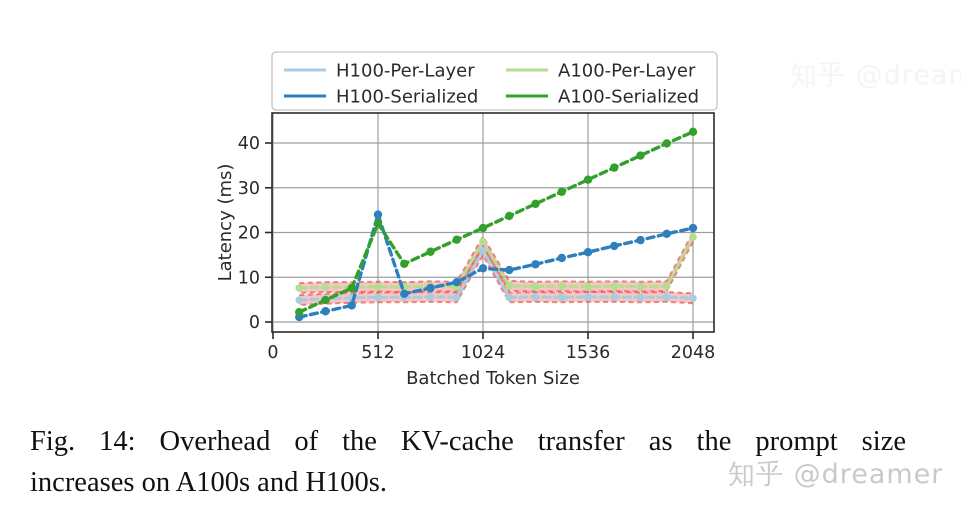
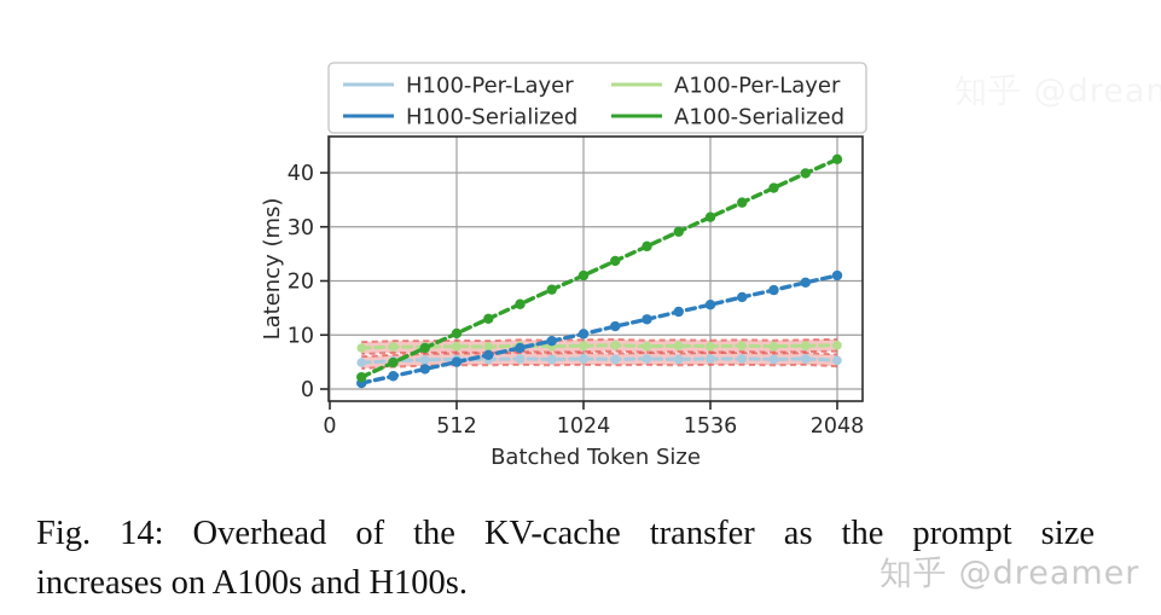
H100-Serialized/512: 24 -> 5
A100-Serialized/512: 22 -> 10
H100-Per-Layer/1024: 16 -> 6
H100-Serialized/1024: 12 -> 10
A100-Per-Layer/1024: 18 -> 8
A100-Per-Layer/2048: 19 -> 8
